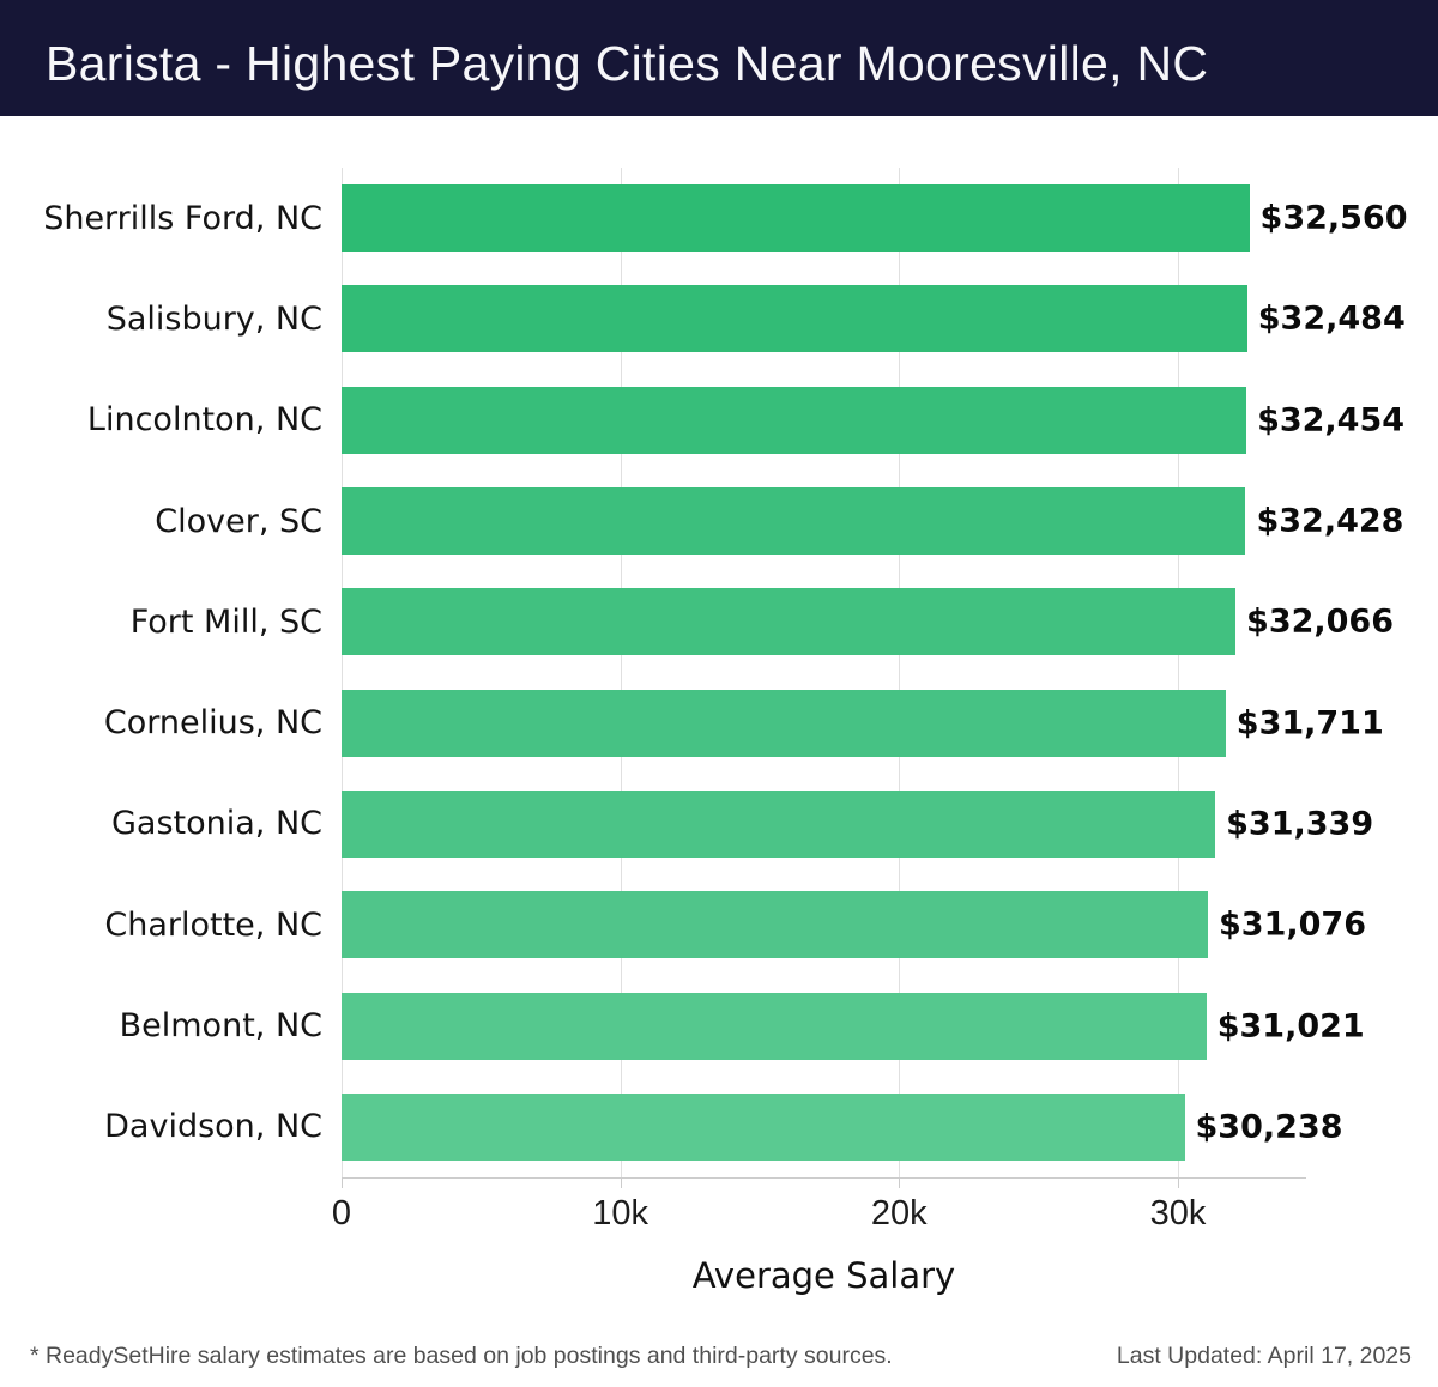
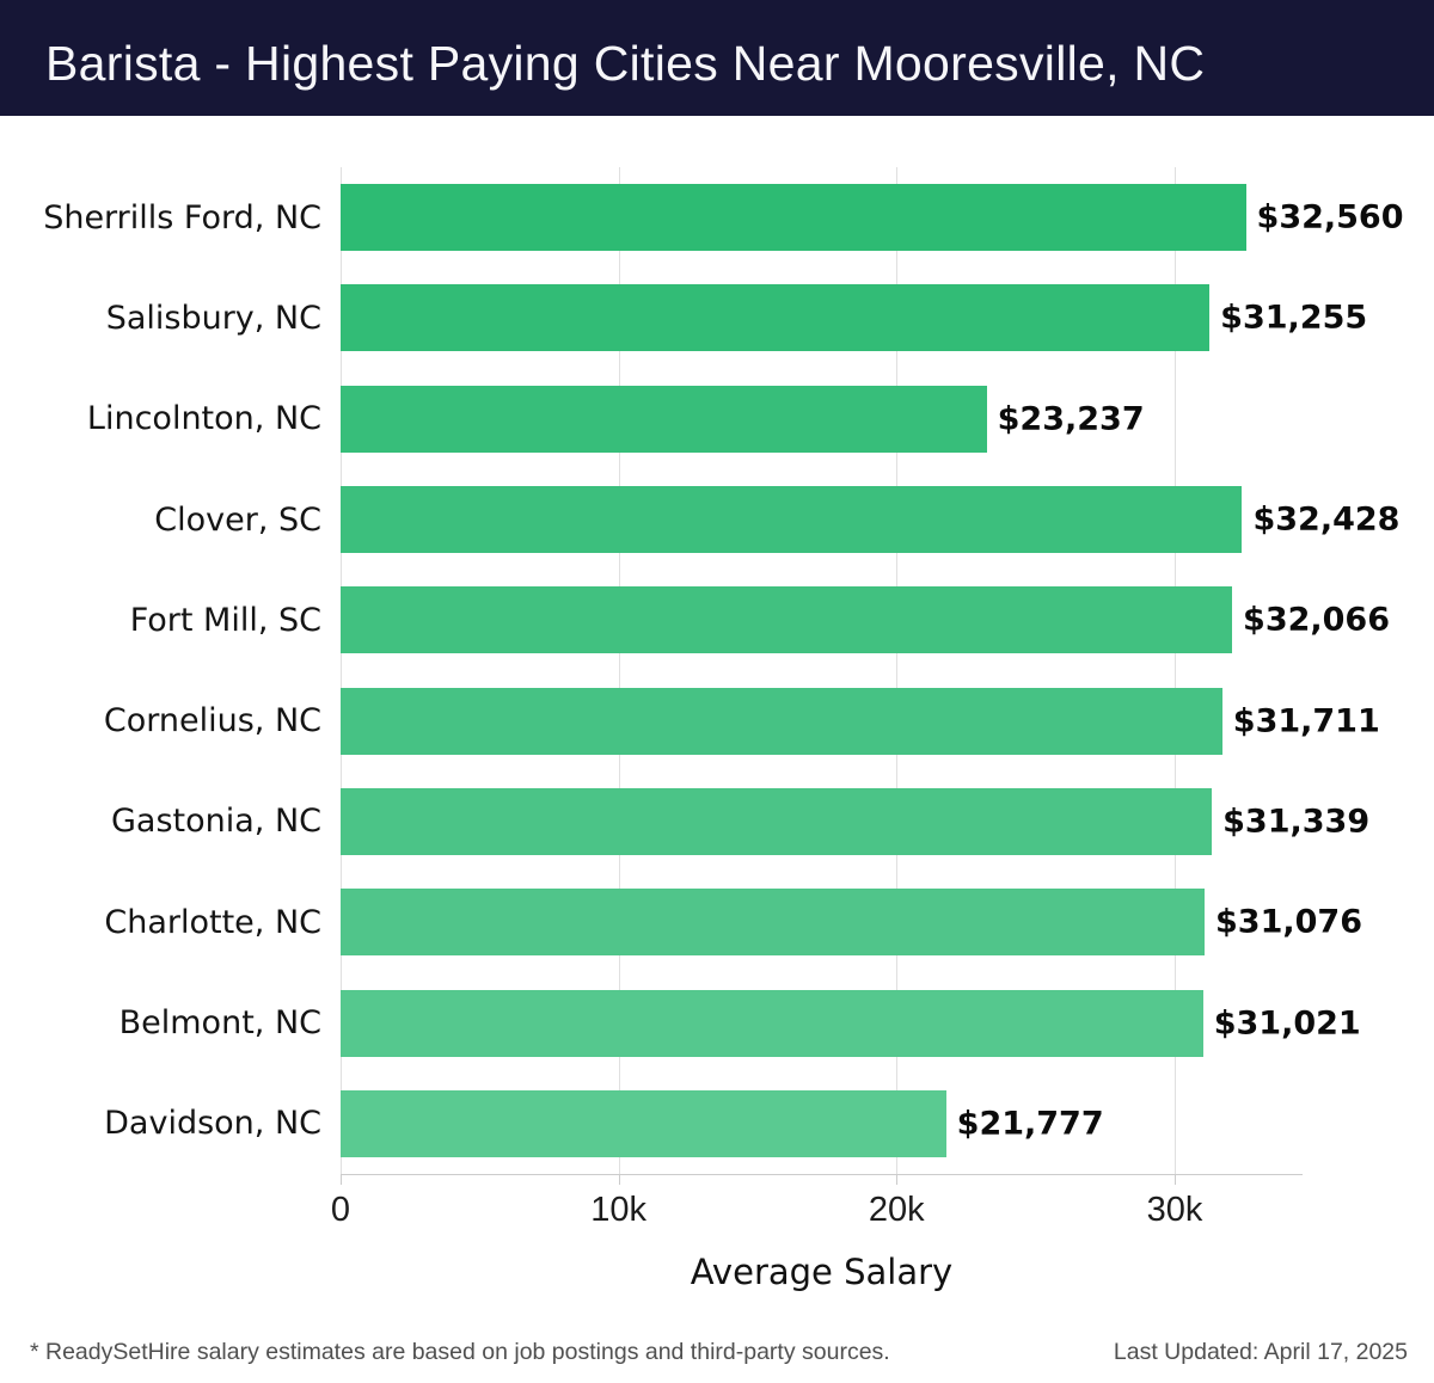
Salisbury, NC: $32,484 -> $31,255
Lincolnton, NC: $32,454 -> $23,237
Davidson, NC: $30,238 -> $21,777
